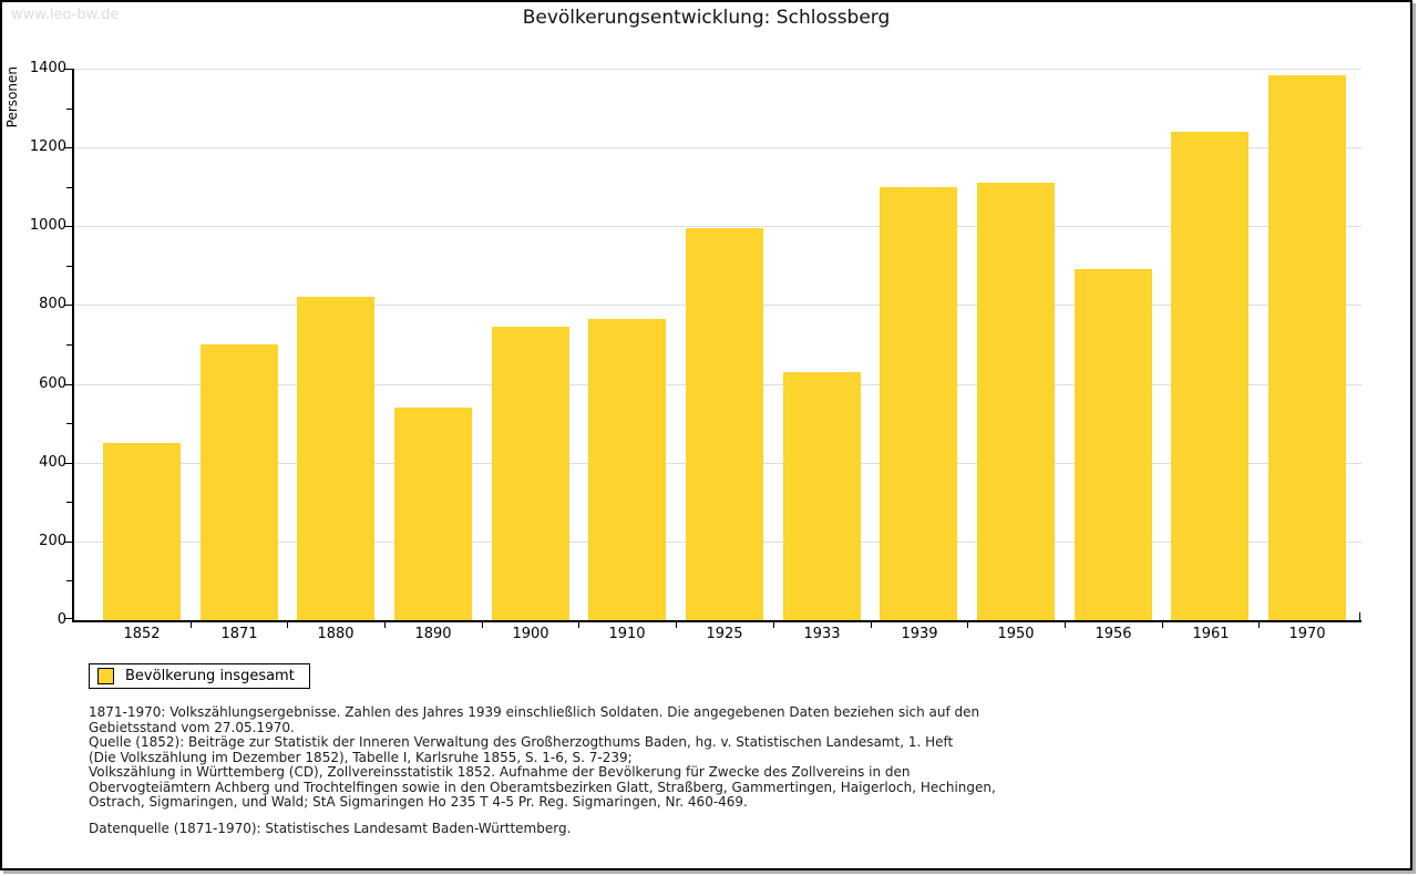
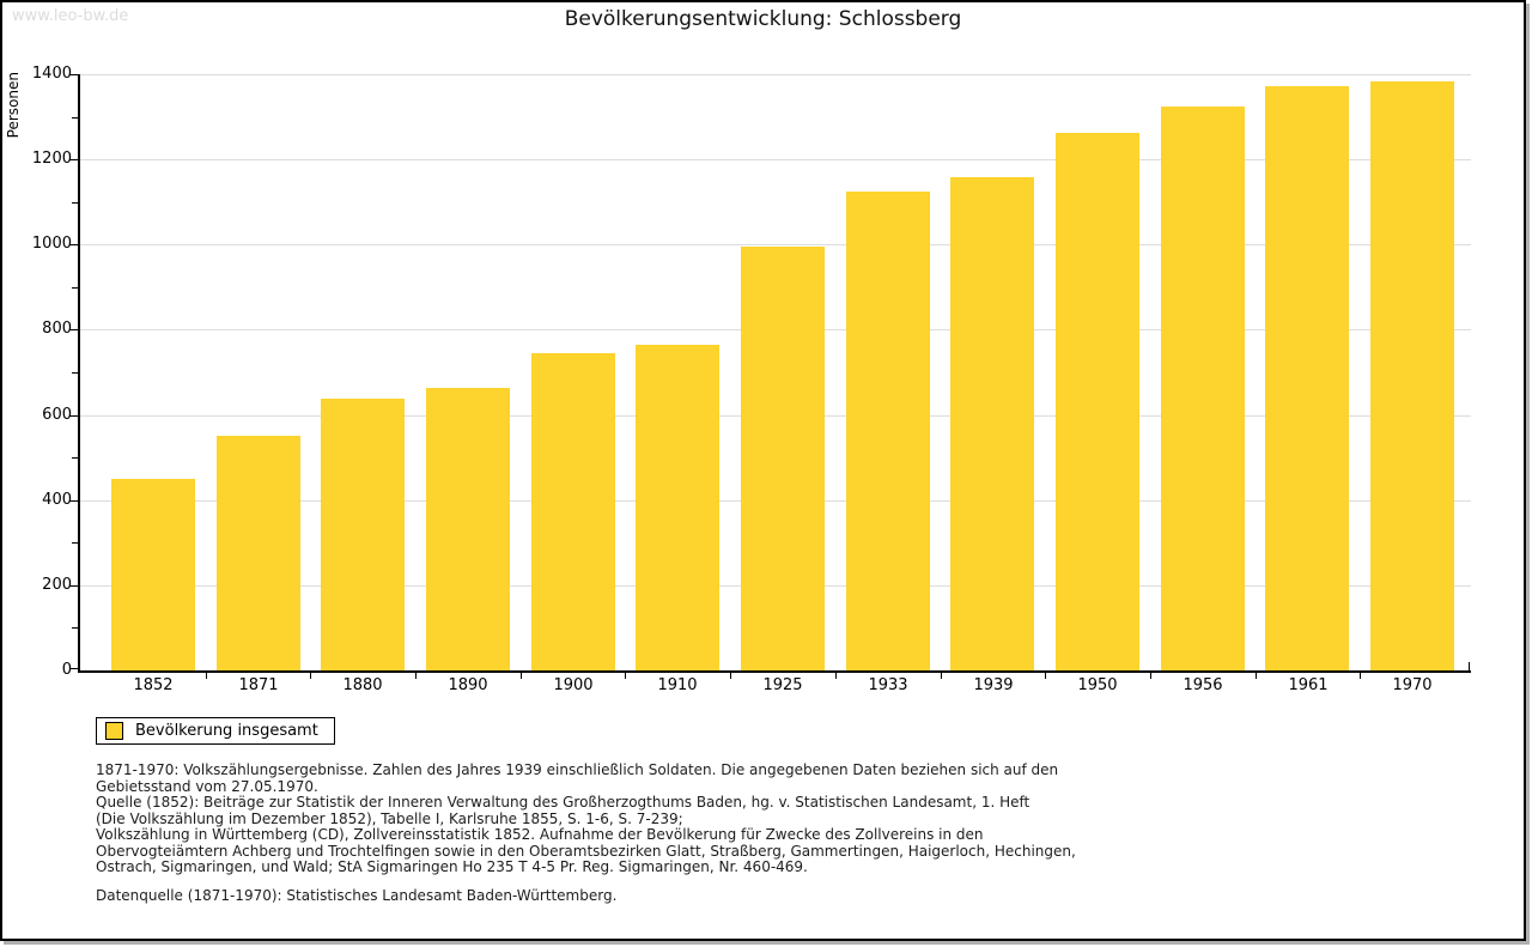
1871: 700 -> 550
1880: 820 -> 640
1890: 540 -> 660
1933: 630 -> 1120
1939: 1100 -> 1160
1950: 1110 -> 1260
1956: 890 -> 1320
1961: 1240 -> 1370
